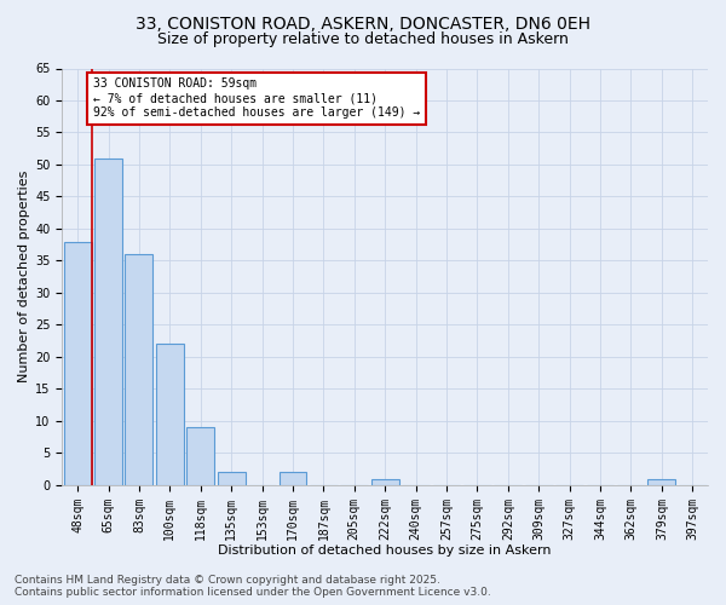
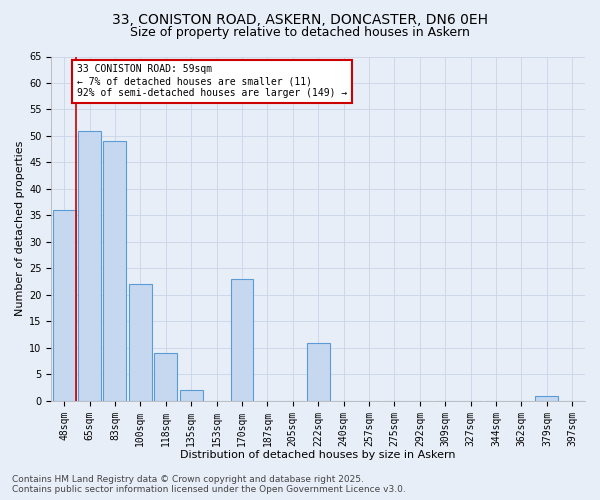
48sqm: 38 -> 36
83sqm: 36 -> 49
170sqm: 2 -> 23
222sqm: 1 -> 11
